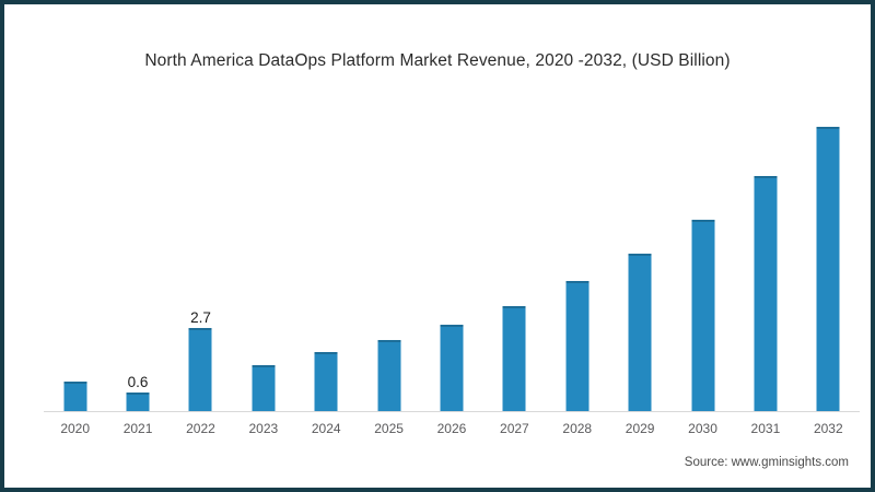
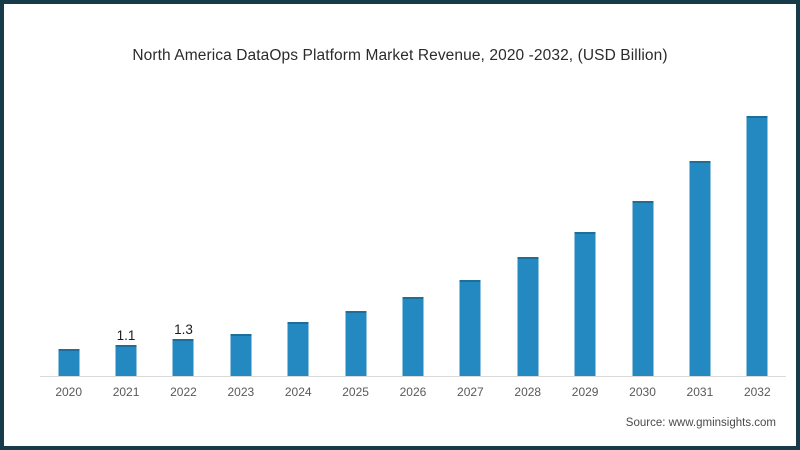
2021: 0.6 -> 1.1
2022: 2.7 -> 1.3
